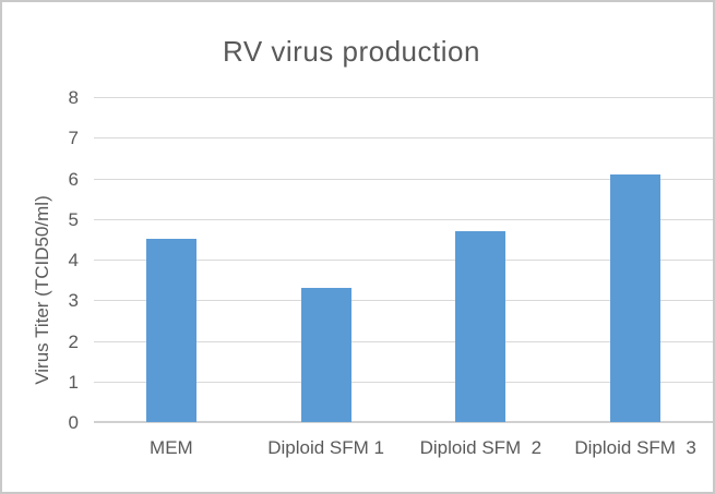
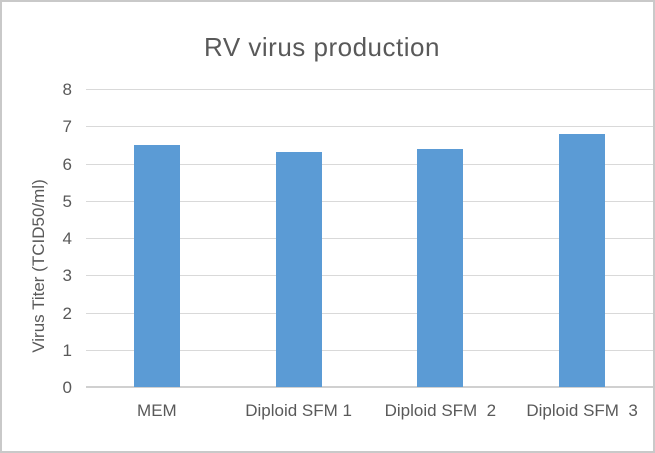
MEM: 4.5 -> 6.5
Diploid SFM 1: 3.3 -> 6.3
Diploid SFM 2: 4.7 -> 6.4
Diploid SFM 3: 6.1 -> 6.8
